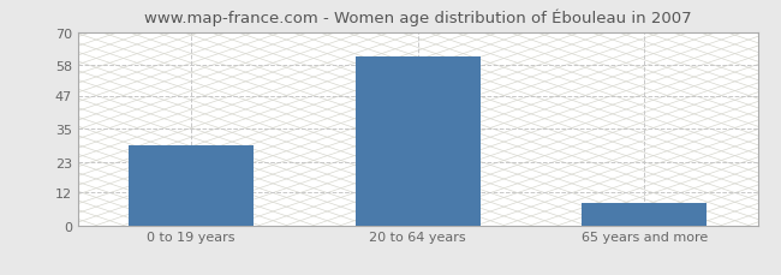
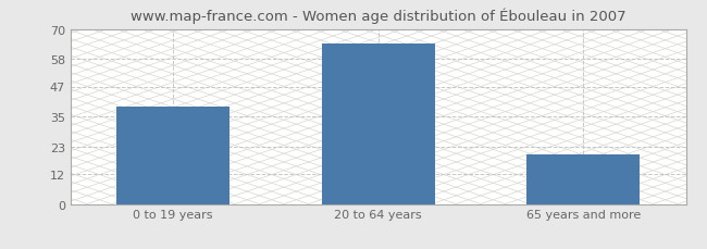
0 to 19 years: 29 -> 39
20 to 64 years: 61 -> 64
65 years and more: 8 -> 20
